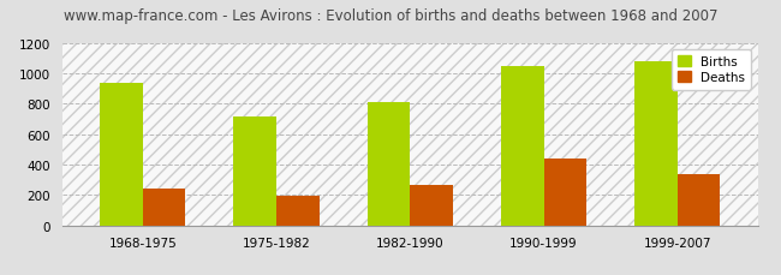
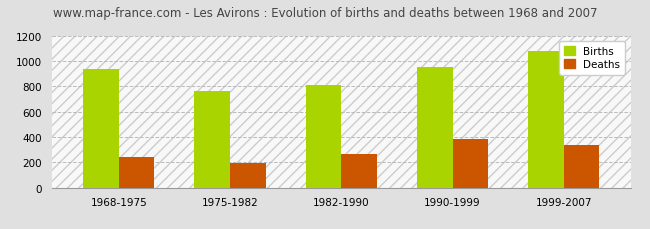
Births/1975-1982: 720 -> 760
Births/1990-1999: 1050 -> 950
Deaths/1990-1999: 440 -> 380
